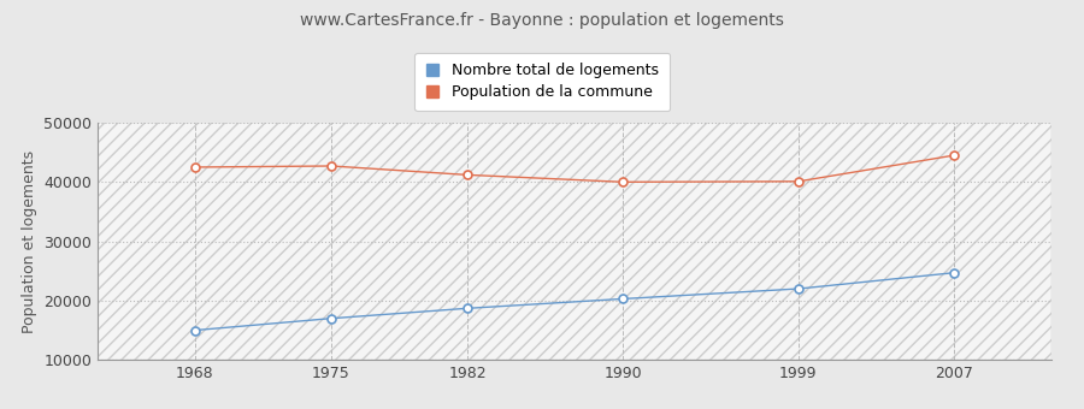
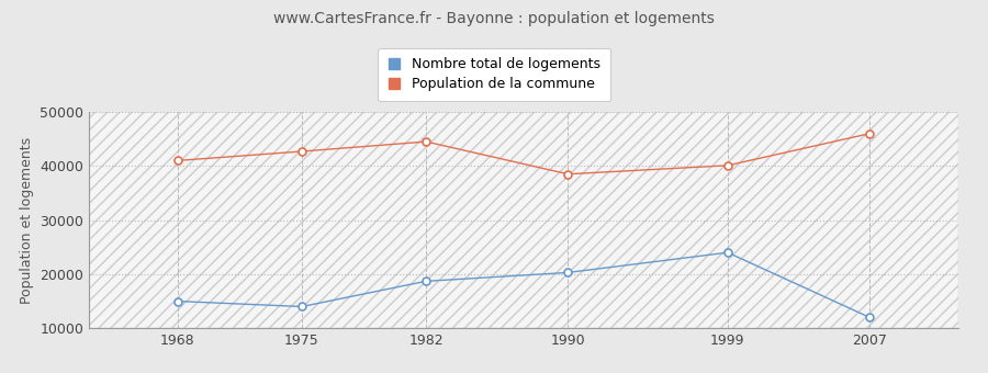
Population de la commune/1968: 42500 -> 41000
Nombre total de logements/1975: 17000 -> 14000
Population de la commune/1982: 41200 -> 44500
Population de la commune/1990: 40000 -> 38500
Nombre total de logements/1999: 22000 -> 24000
Nombre total de logements/2007: 24700 -> 12000
Population de la commune/2007: 44500 -> 46000
